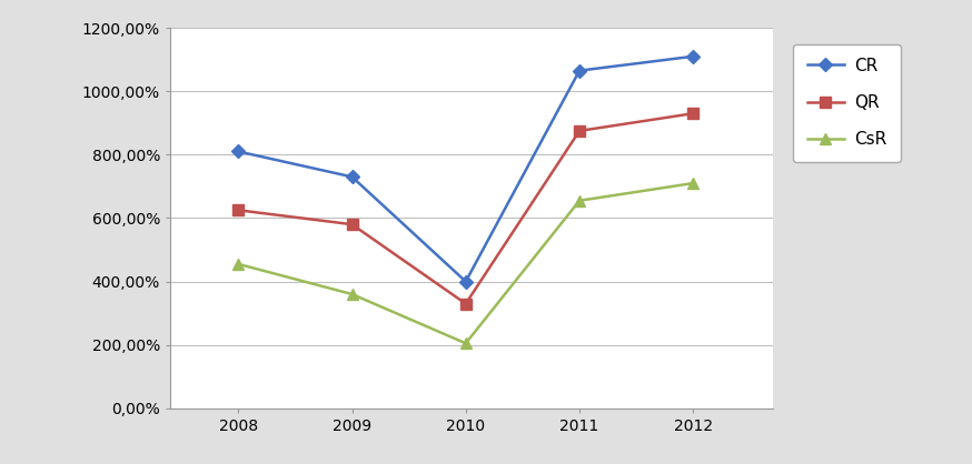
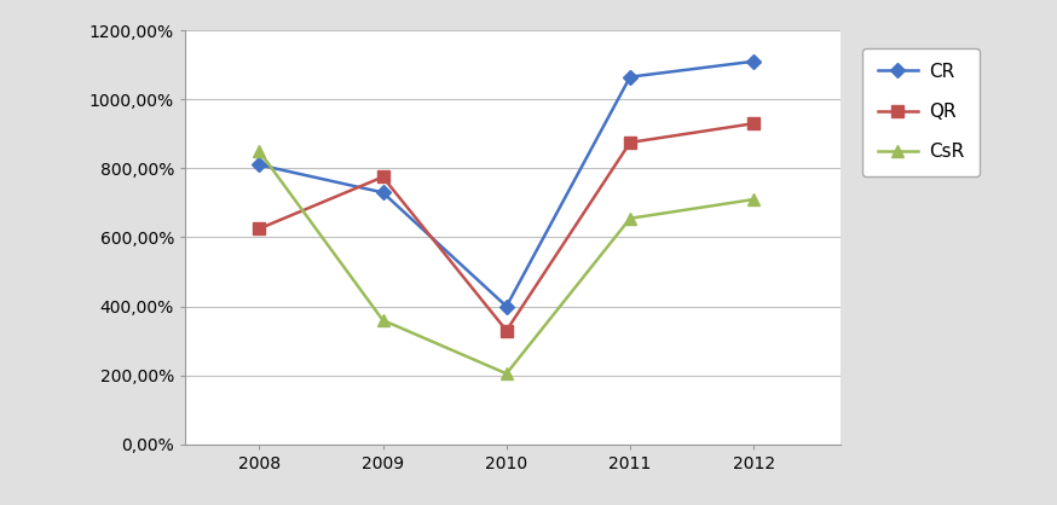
CsR/2008: 455% -> 850%
QR/2009: 580% -> 775%
